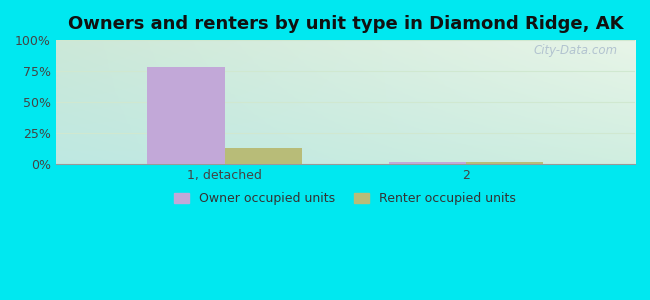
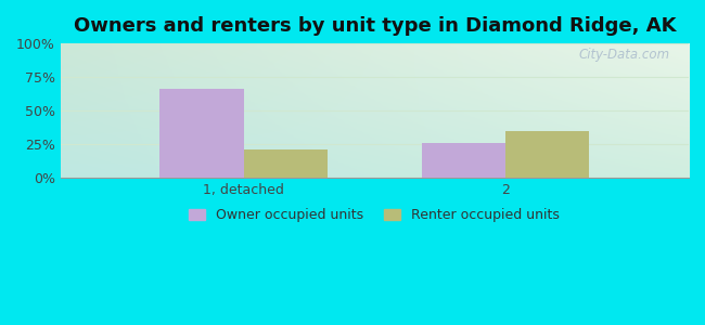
Owner occupied units/1, detached: 78% -> 66%
Renter occupied units/1, detached: 13% -> 21%
Owner occupied units/2: 2% -> 26%
Renter occupied units/2: 2% -> 35%
